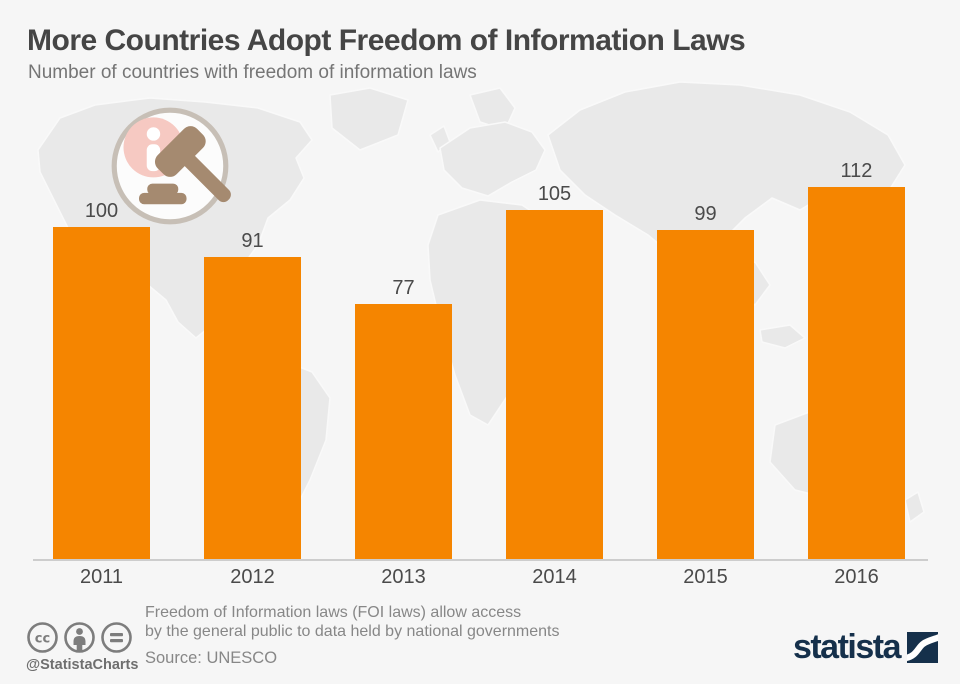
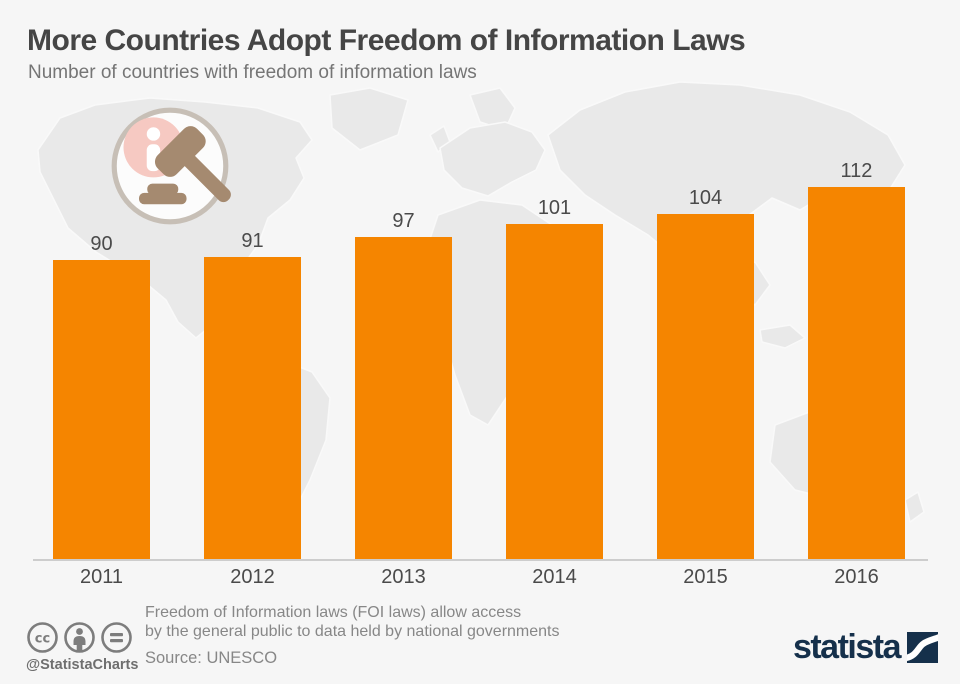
2011: 100 -> 90
2013: 77 -> 97
2014: 105 -> 101
2015: 99 -> 104
